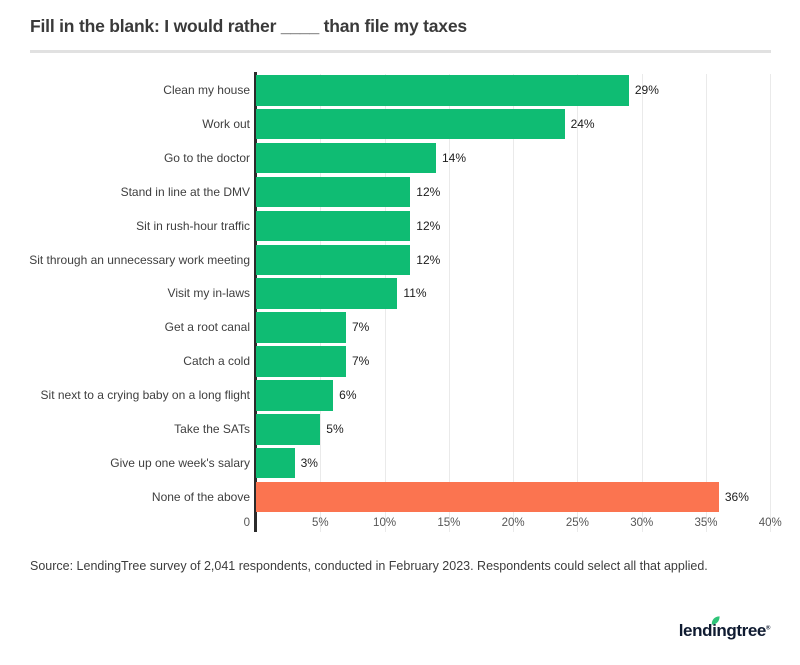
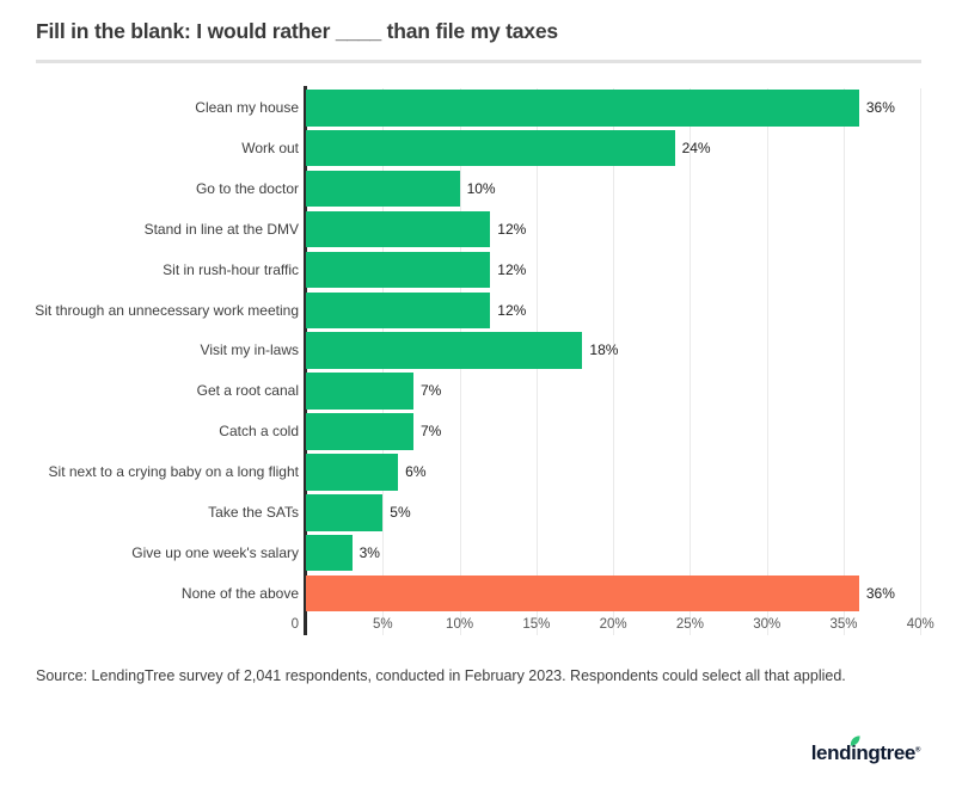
Clean my house: 29% -> 36%
Go to the doctor: 14% -> 10%
Visit my in-laws: 11% -> 18%
